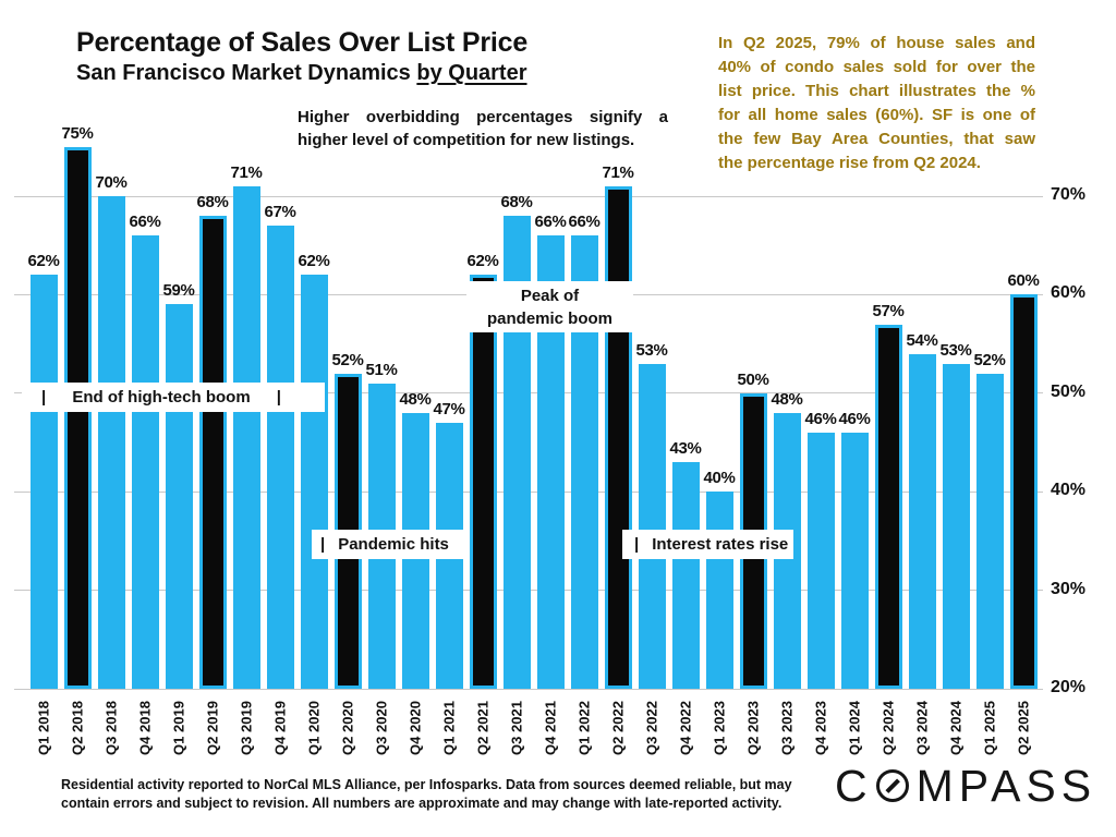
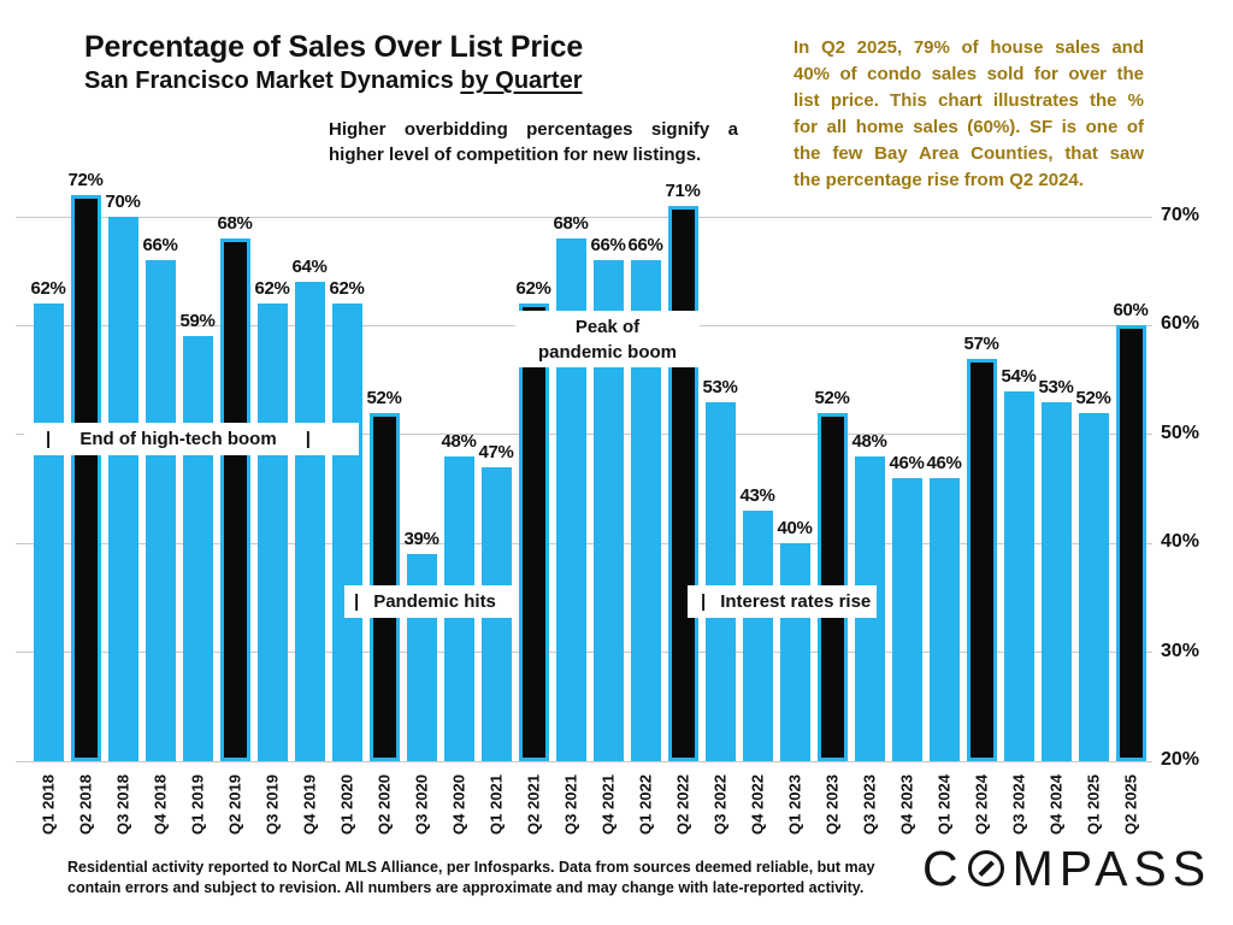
Q2 2018: 75% -> 72%
Q3 2019: 71% -> 62%
Q4 2019: 67% -> 64%
Q3 2020: 51% -> 39%
Q2 2023: 50% -> 52%
